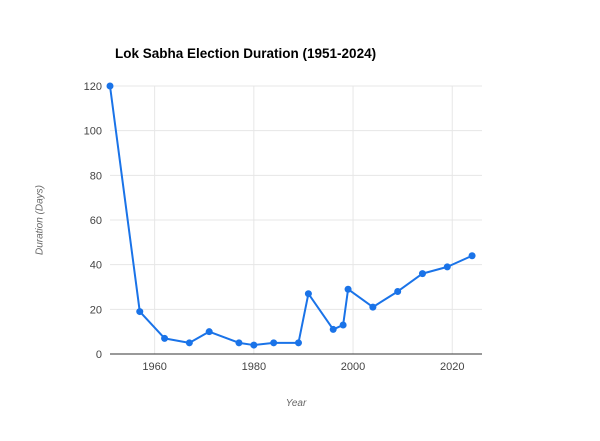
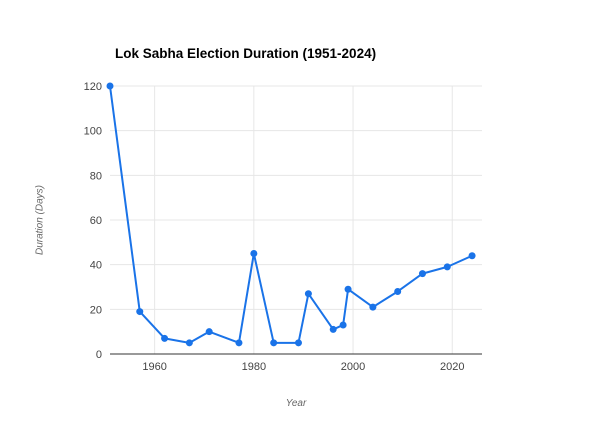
1980: 4 -> 45
